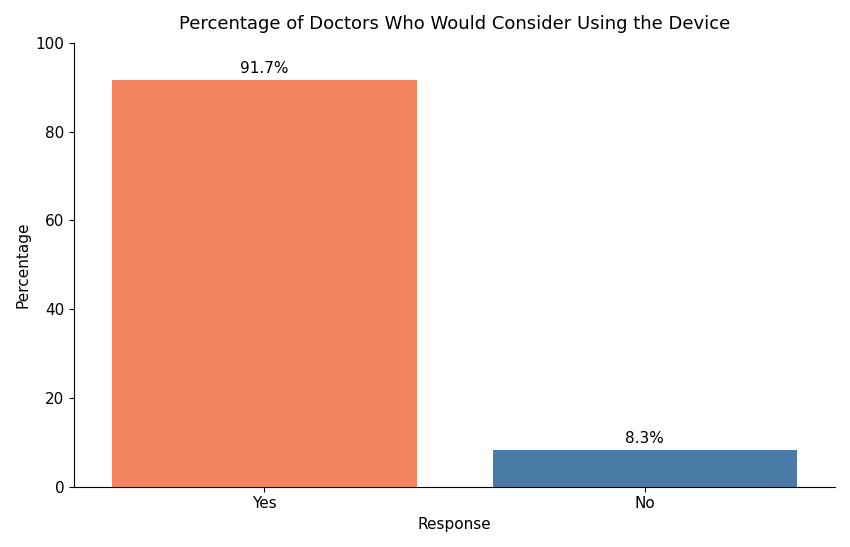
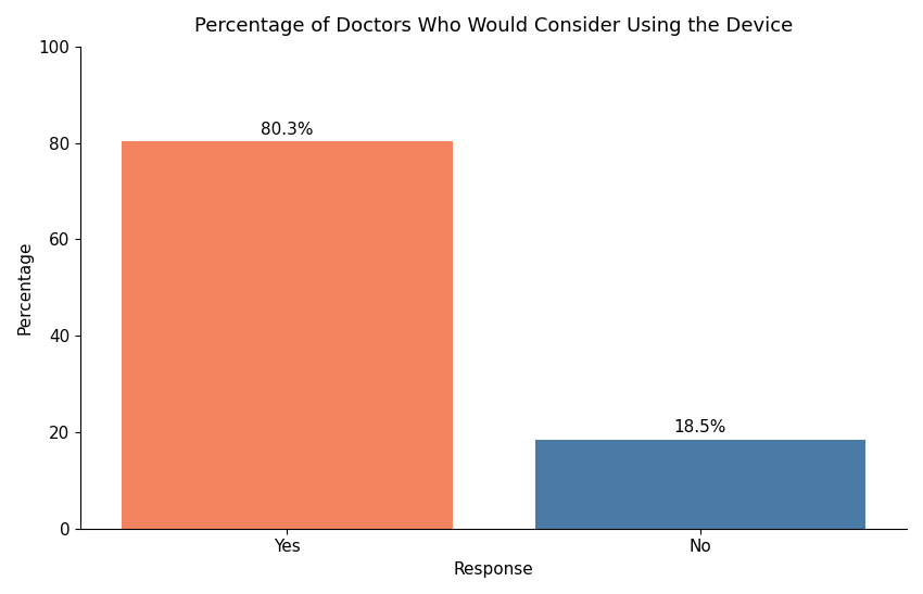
Yes: 91.7% -> 80.3%
No: 8.3% -> 18.5%
